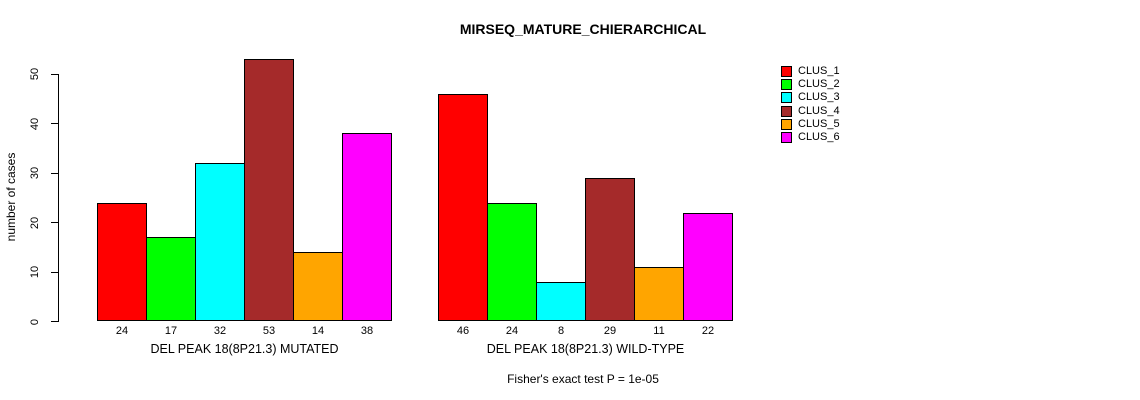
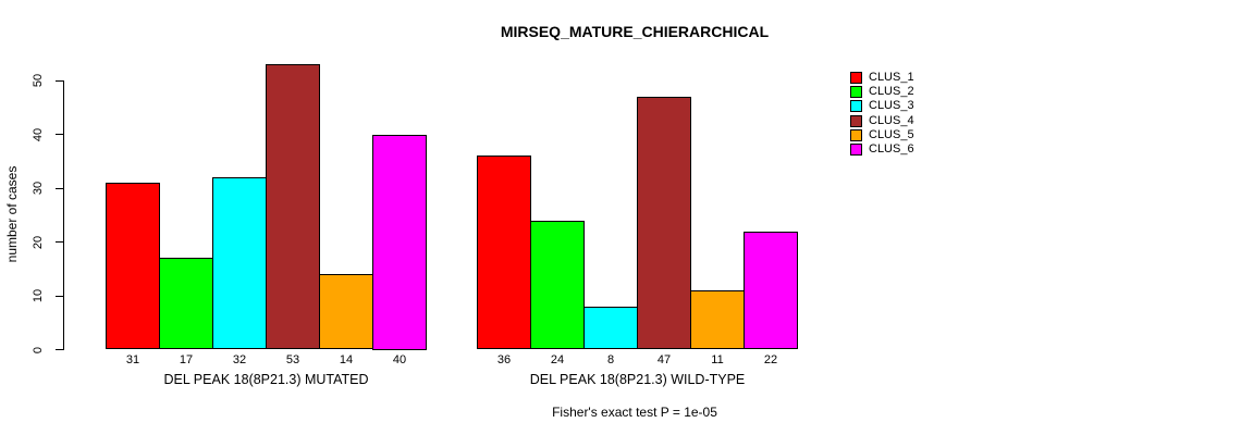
CLUS_1/DEL PEAK 18(8P21.3) MUTATED: 24 -> 31
CLUS_6/DEL PEAK 18(8P21.3) MUTATED: 38 -> 40
CLUS_1/DEL PEAK 18(8P21.3) WILD-TYPE: 46 -> 36
CLUS_4/DEL PEAK 18(8P21.3) WILD-TYPE: 29 -> 47
